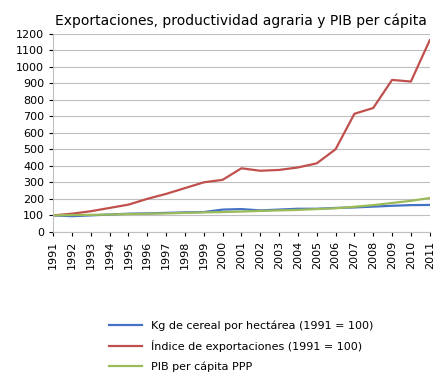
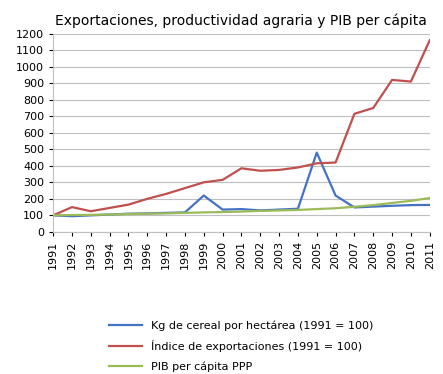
Índice de exportaciones (1991 = 100)/1992: 110 -> 150
Kg de cereal por hectárea (1991 = 100)/1999: 120 -> 220
Kg de cereal por hectárea (1991 = 100)/2005: 140 -> 480
Kg de cereal por hectárea (1991 = 100)/2006: 140 -> 220
Índice de exportaciones (1991 = 100)/2006: 500 -> 420
